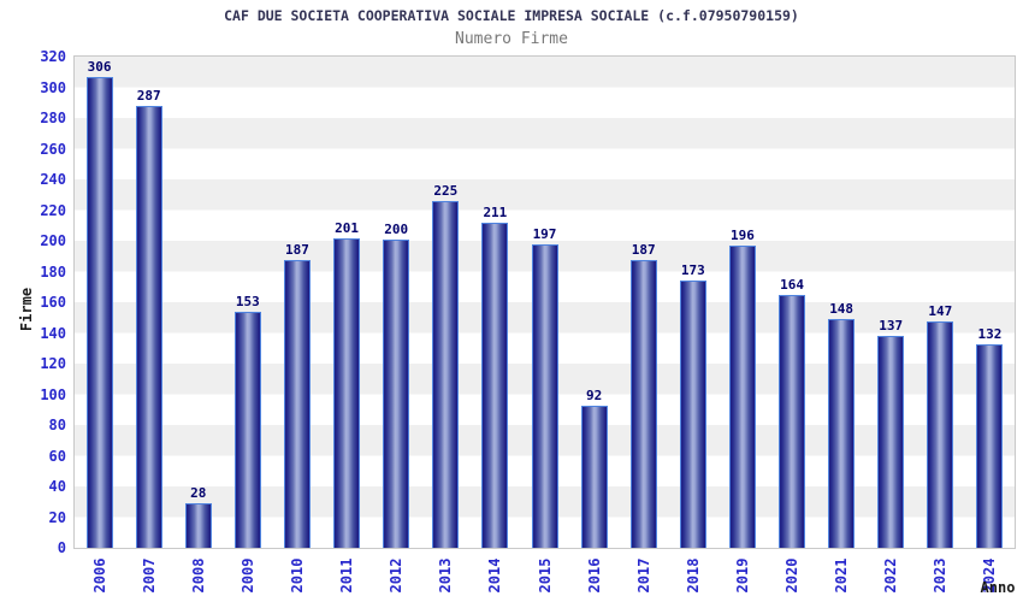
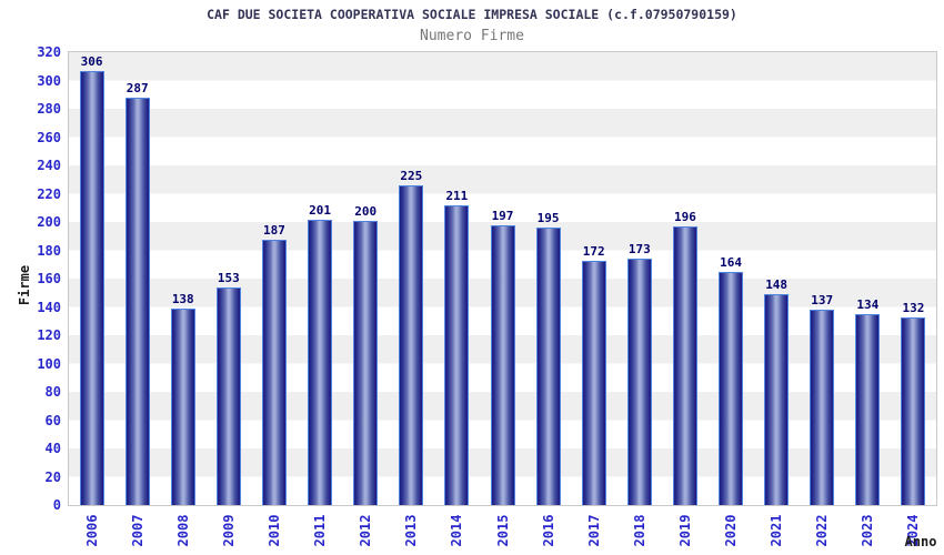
2008: 28 -> 138
2016: 92 -> 195
2017: 187 -> 172
2023: 147 -> 134
